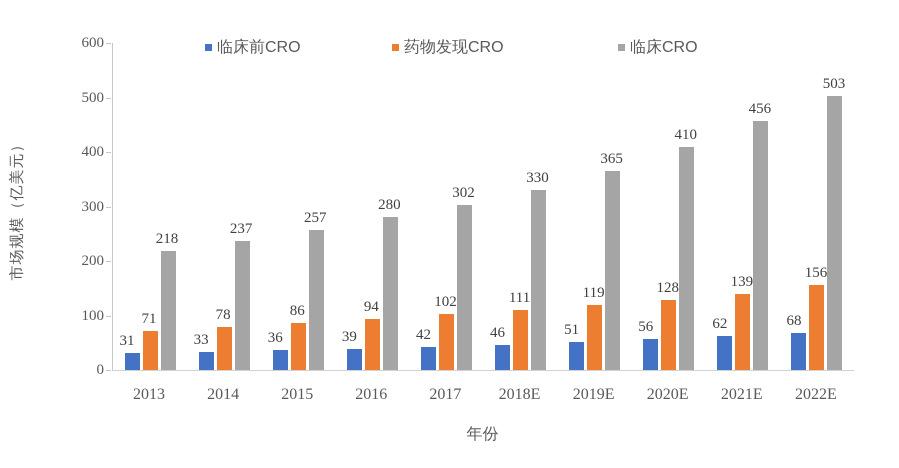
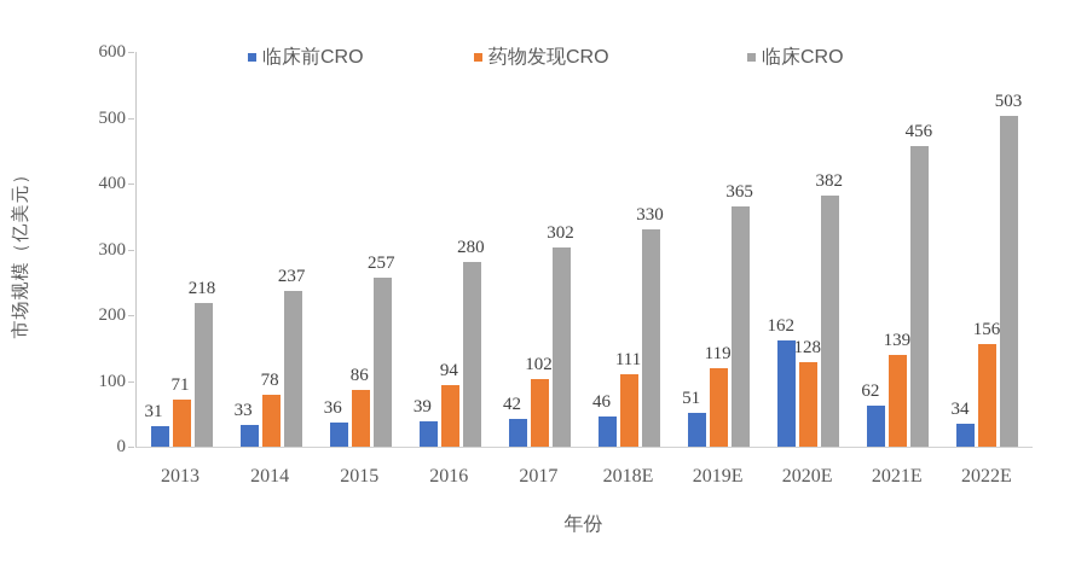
临床前CRO/2020E: 56 -> 162
临床CRO/2020E: 410 -> 382
临床前CRO/2022E: 68 -> 34
